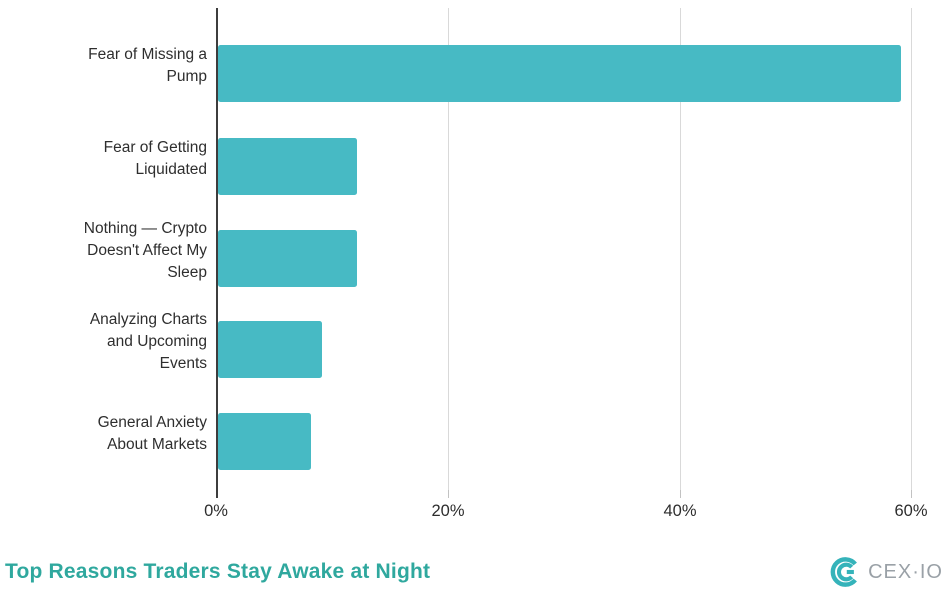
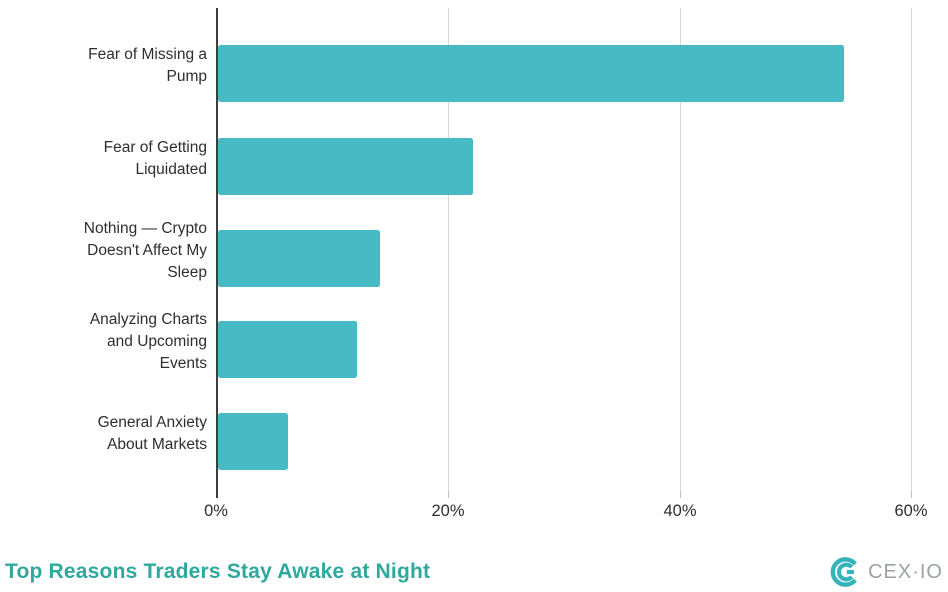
Fear of Missing a Pump: 59% -> 54%
Fear of Getting Liquidated: 12% -> 22%
Nothing — Crypto Doesn't Affect My Sleep: 12% -> 14%
Analyzing Charts and Upcoming Events: 9% -> 12%
General Anxiety About Markets: 8% -> 6%
